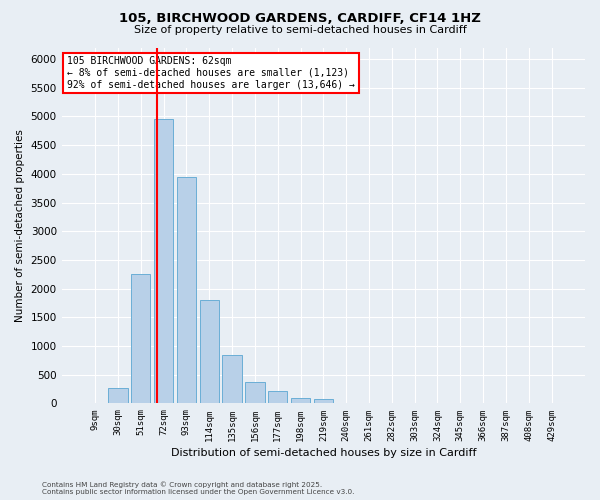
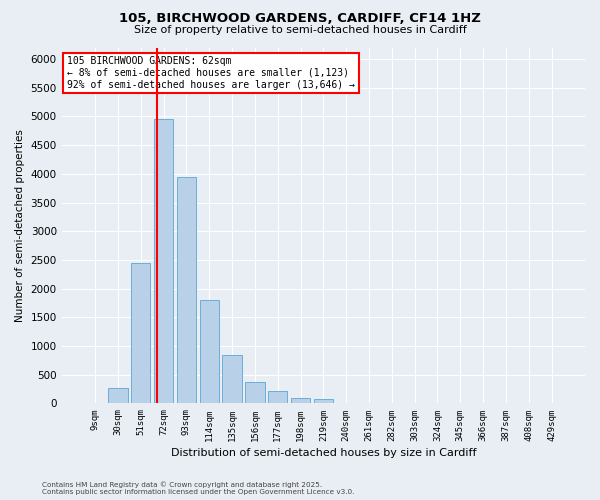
51sqm: 2250 -> 2440
